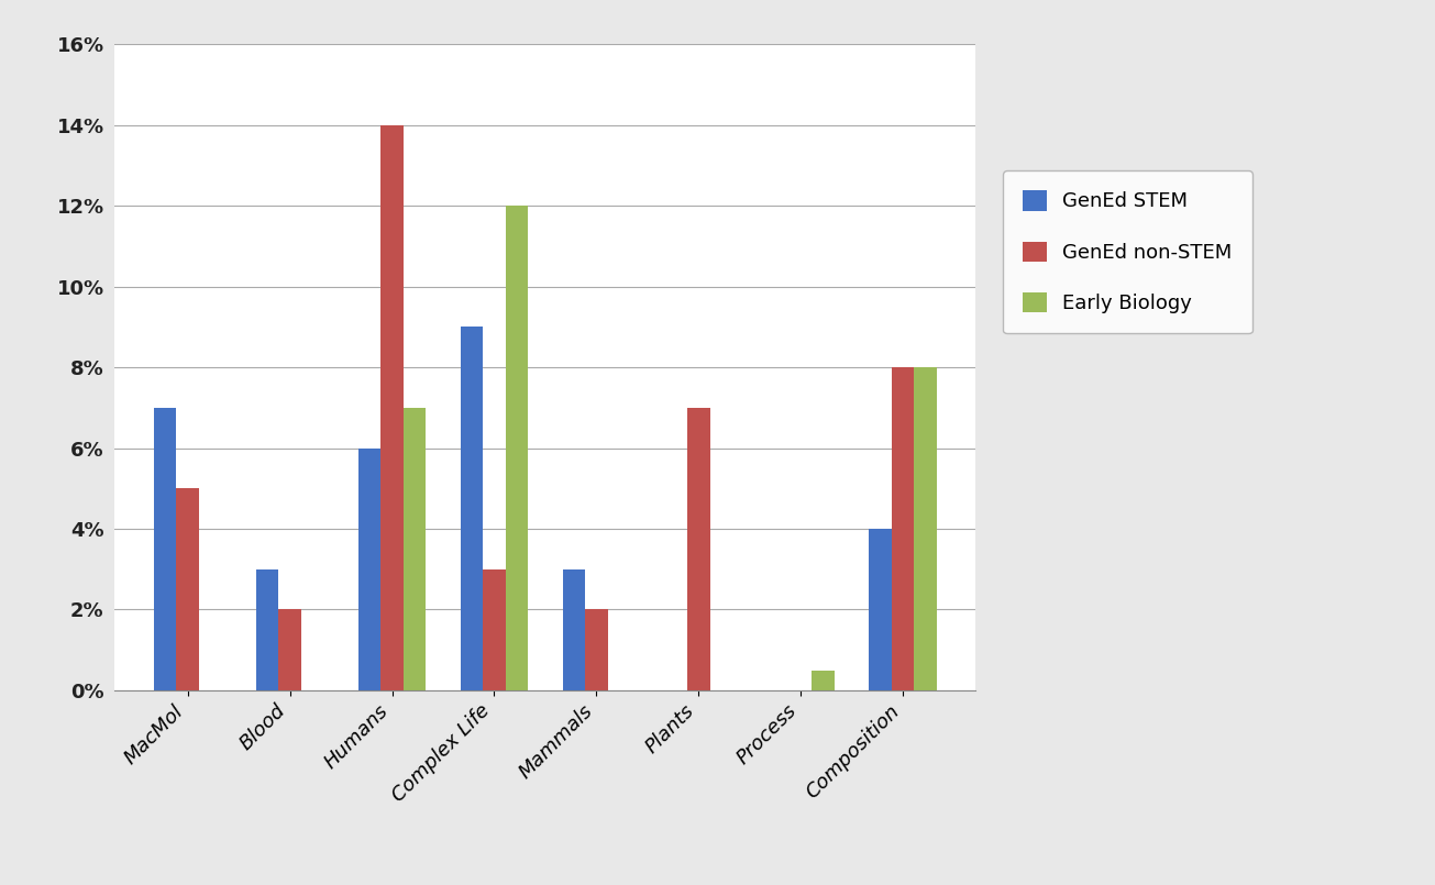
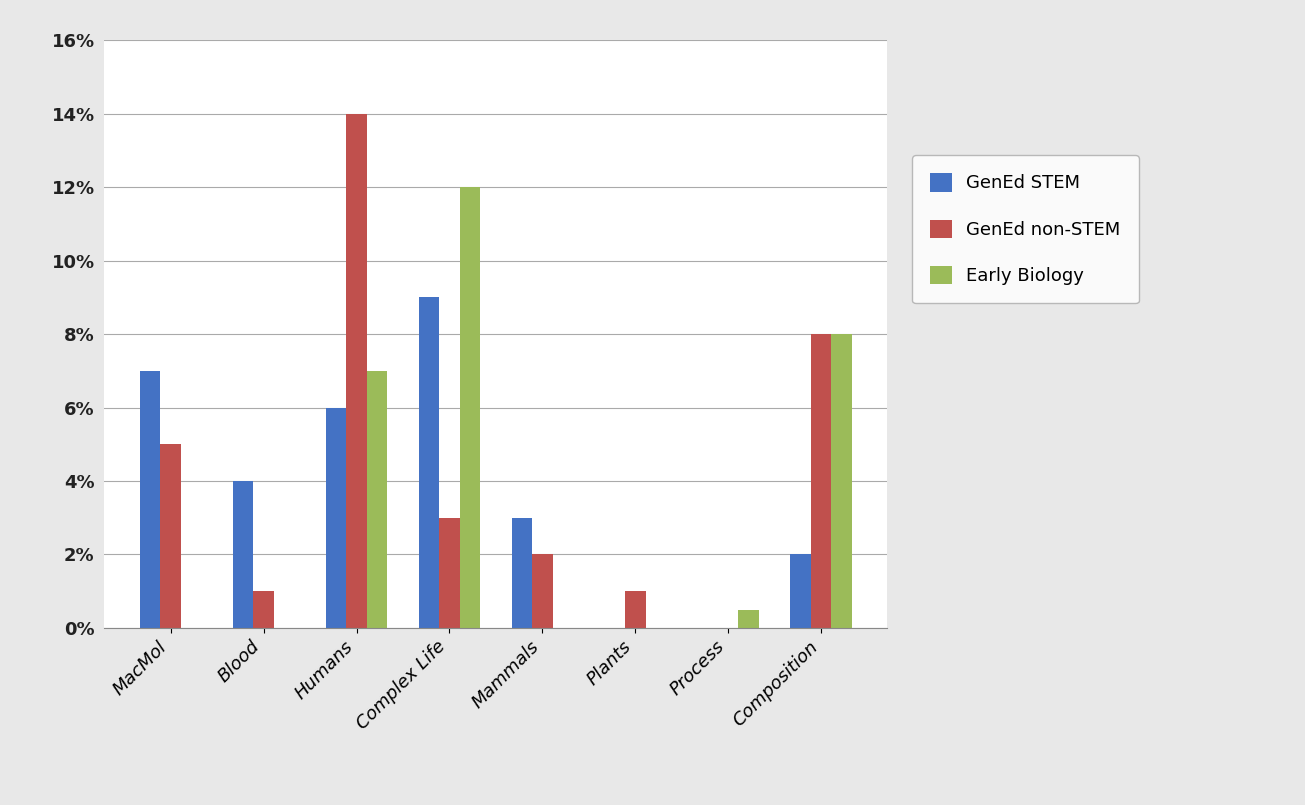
GenEd STEM/Blood: 3% -> 4%
GenEd non-STEM/Blood: 2% -> 1%
GenEd non-STEM/Plants: 7% -> 1%
GenEd STEM/Composition: 4% -> 2%
